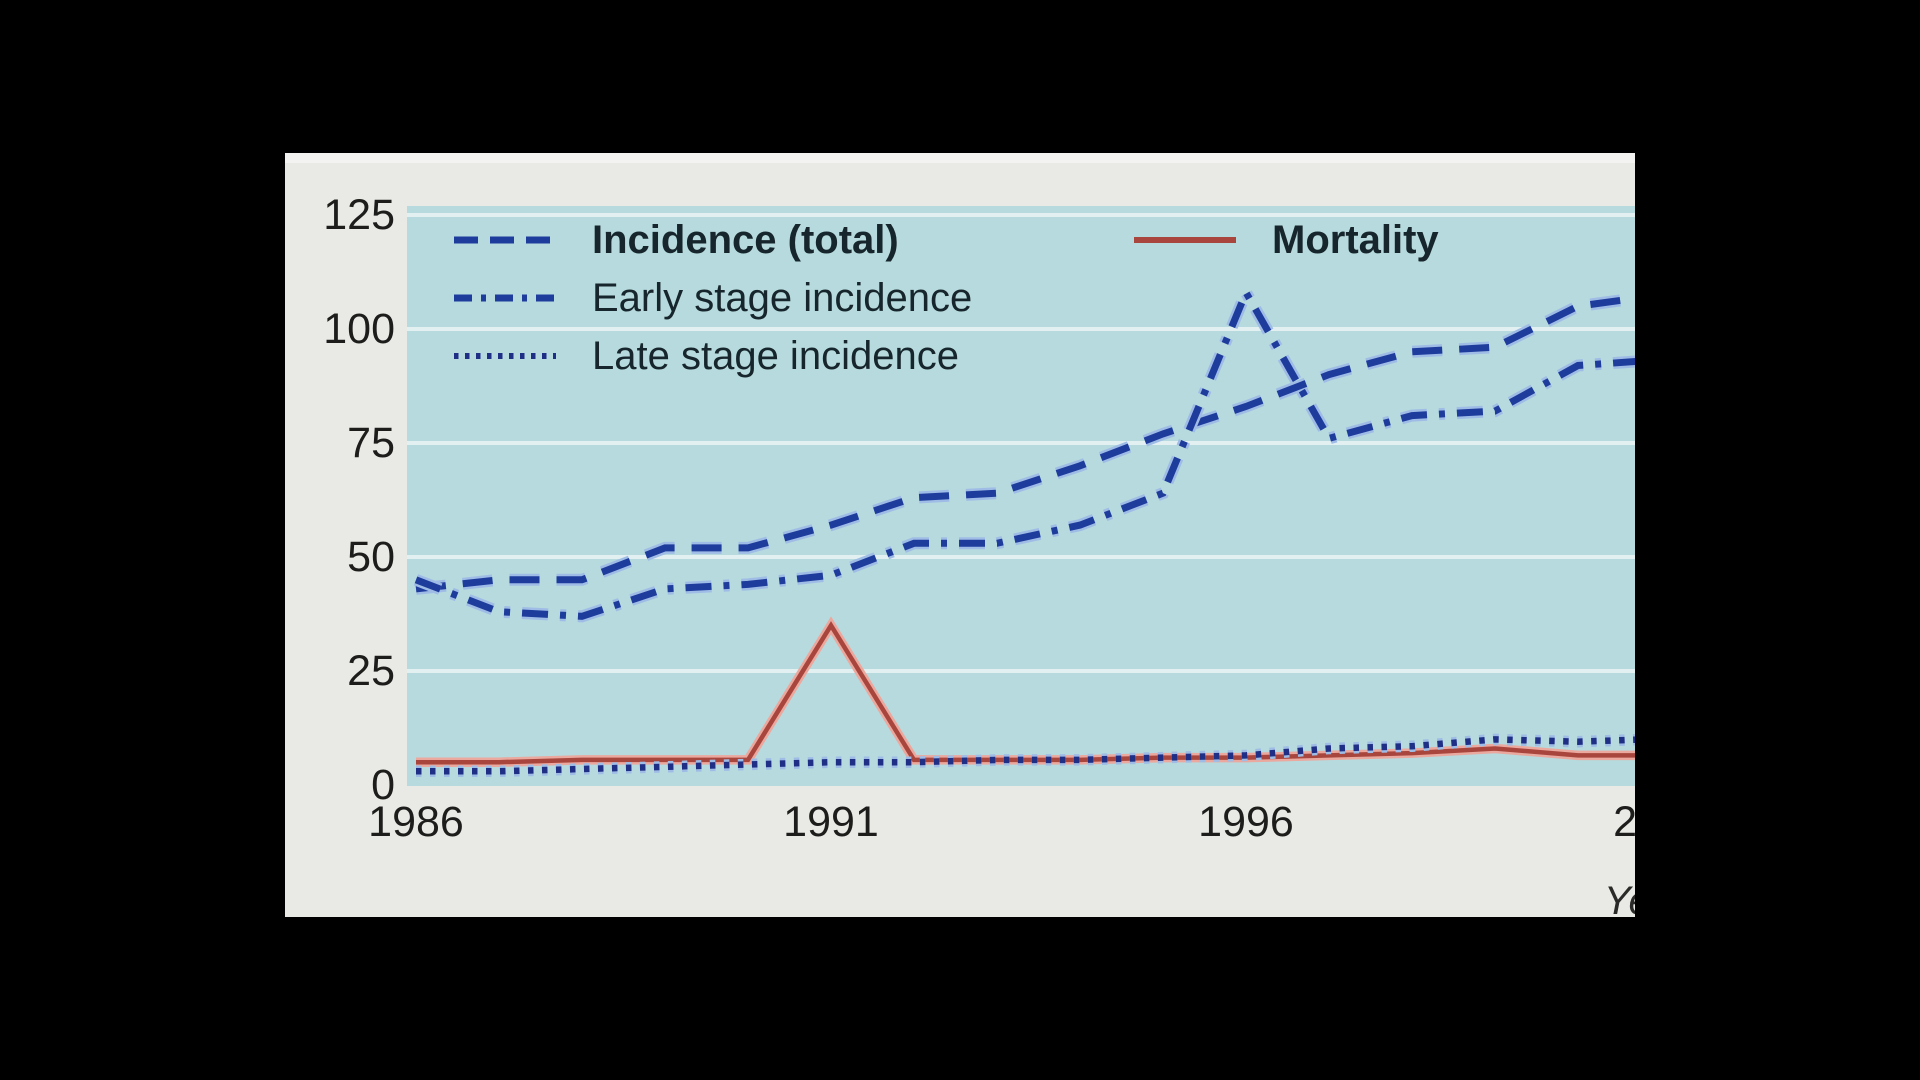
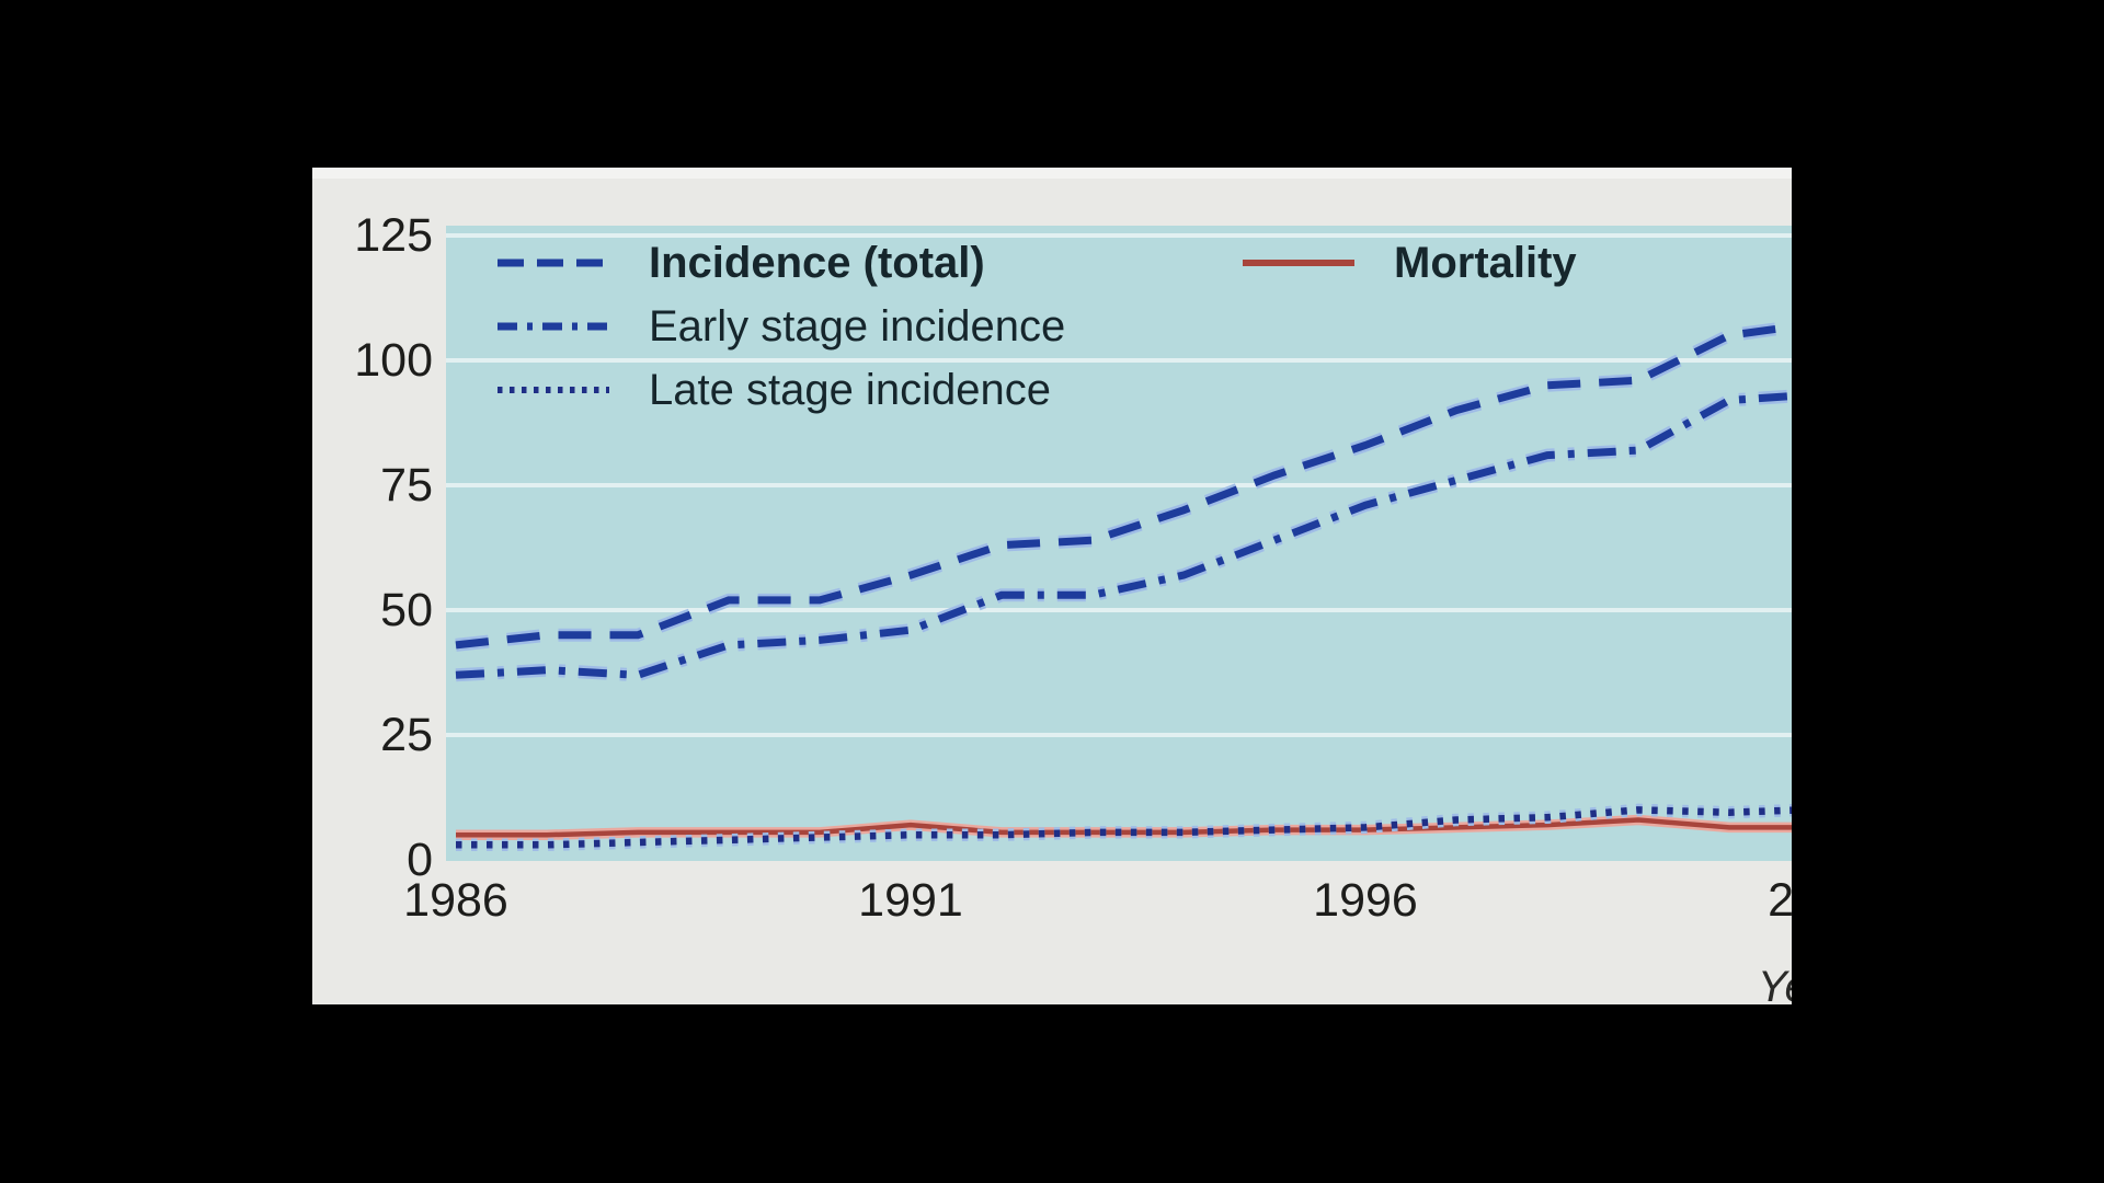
Early stage incidence/1986: 45 -> 37
Mortality/1991: 35 -> 7
Early stage incidence/1996: 108 -> 71
